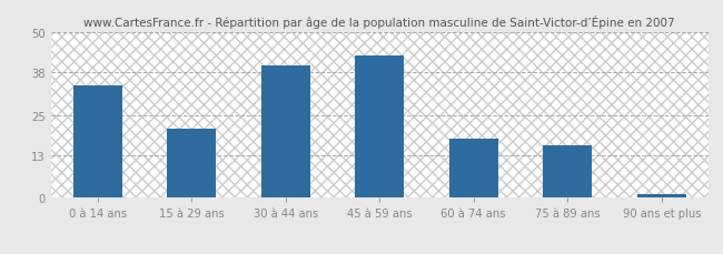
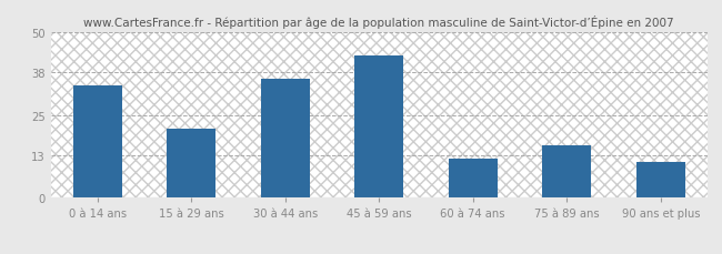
30 à 44 ans: 40 -> 36
60 à 74 ans: 18 -> 12
90 ans et plus: 1 -> 11
